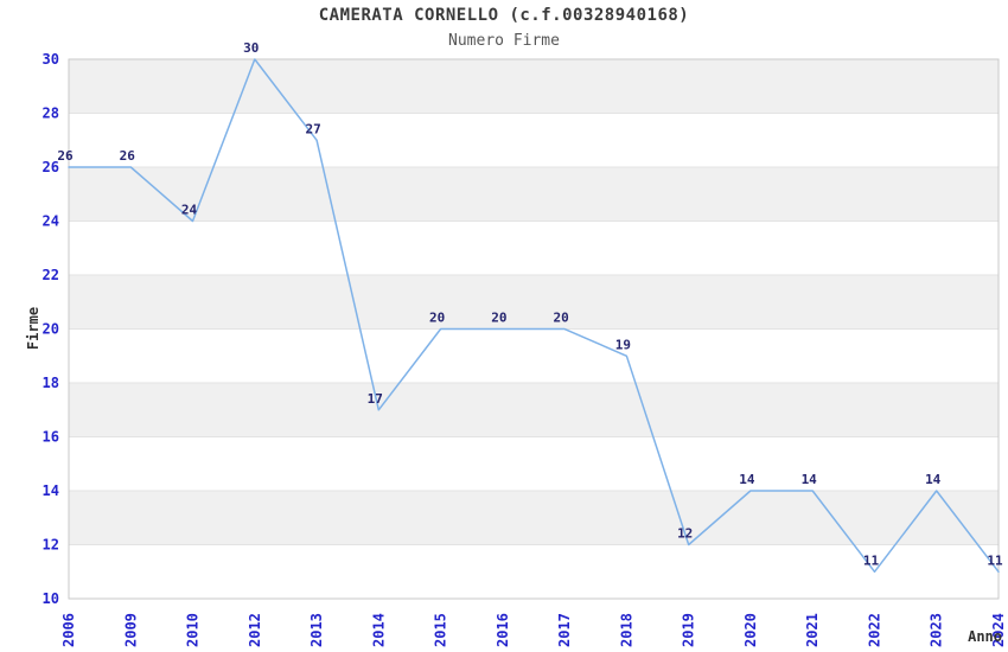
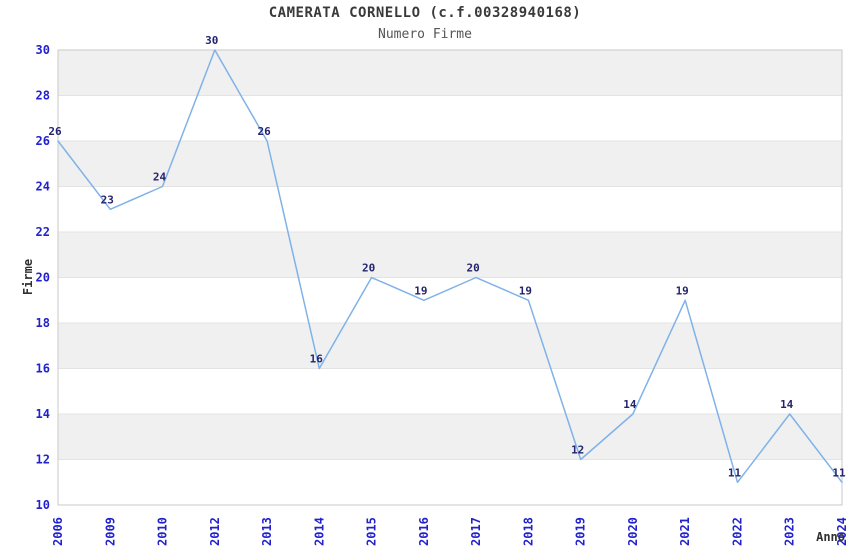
2009: 26 -> 23
2013: 27 -> 26
2014: 17 -> 16
2016: 20 -> 19
2021: 14 -> 19
